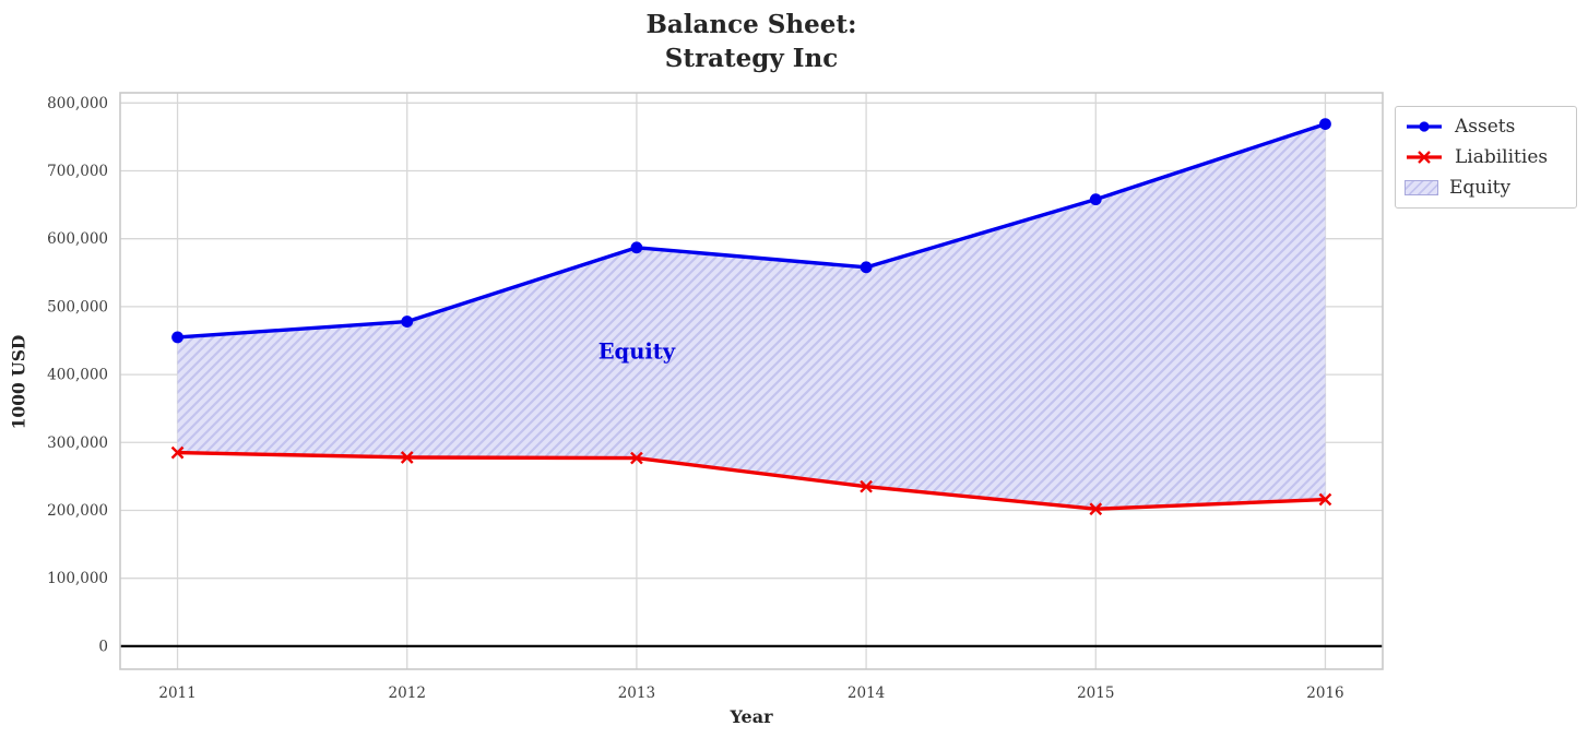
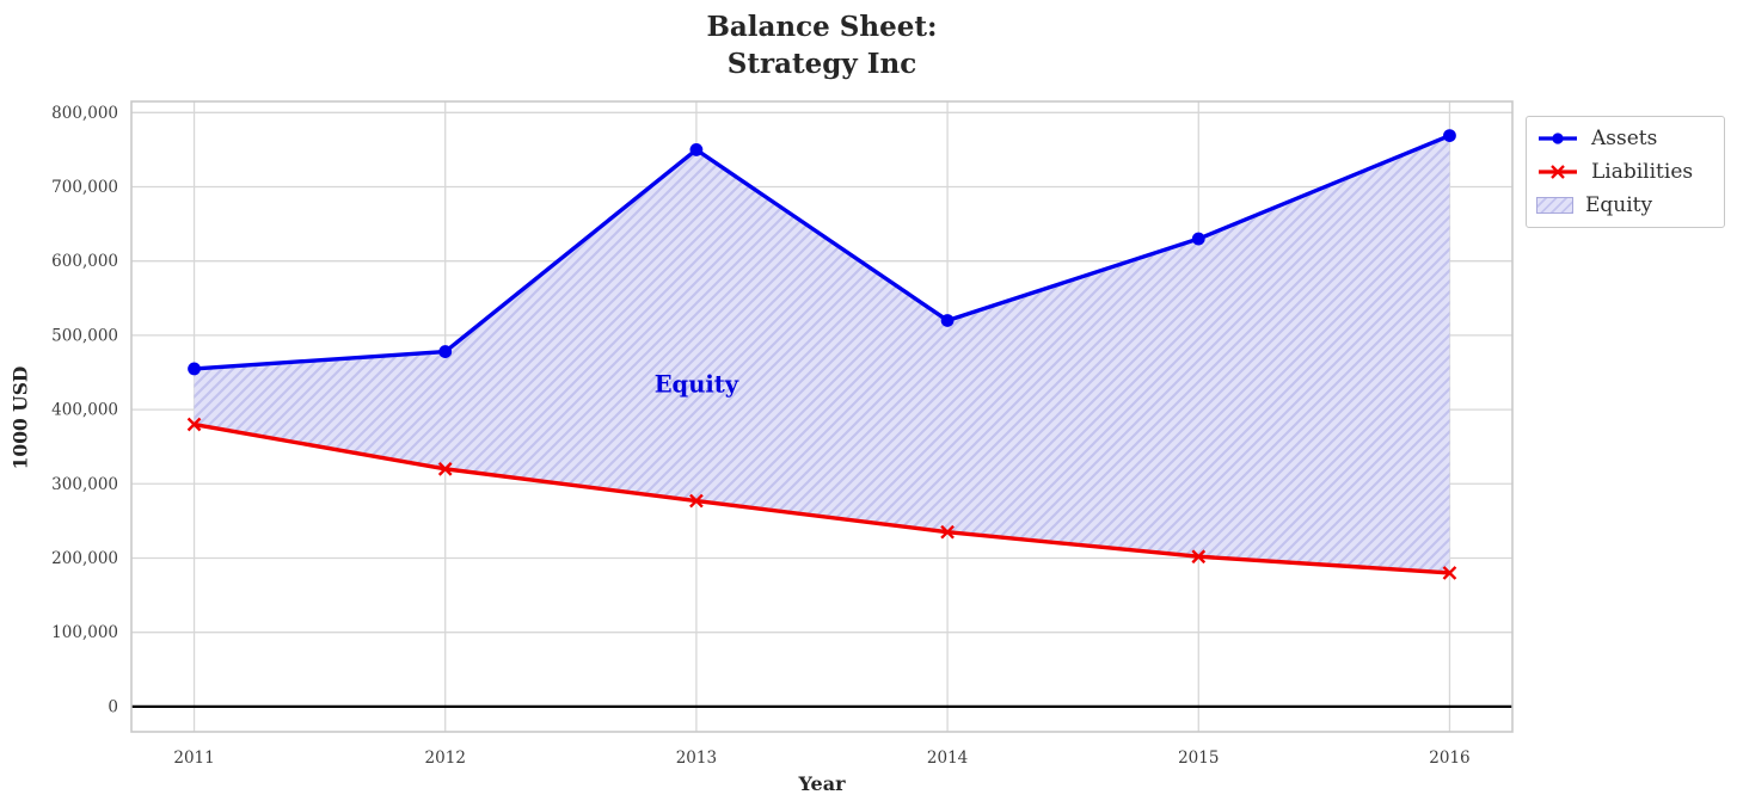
Liabilities/2011: 280000 -> 380000
Liabilities/2012: 280000 -> 320000
Assets/2013: 590000 -> 750000
Assets/2014: 560000 -> 520000
Assets/2015: 660000 -> 630000
Liabilities/2016: 220000 -> 180000
